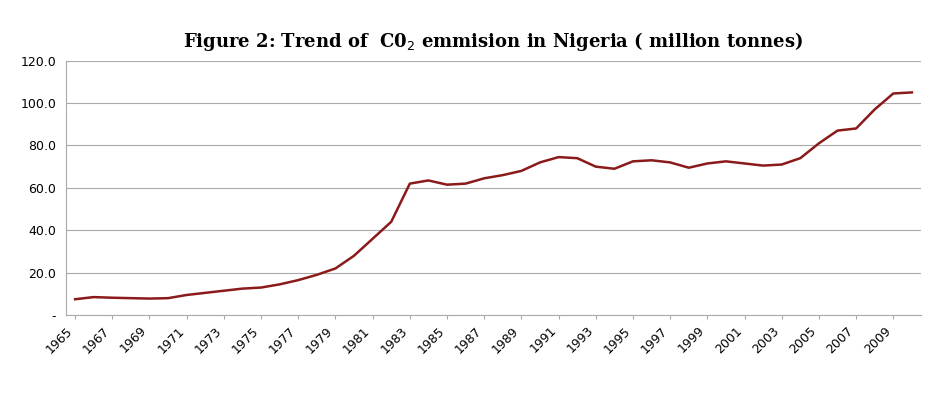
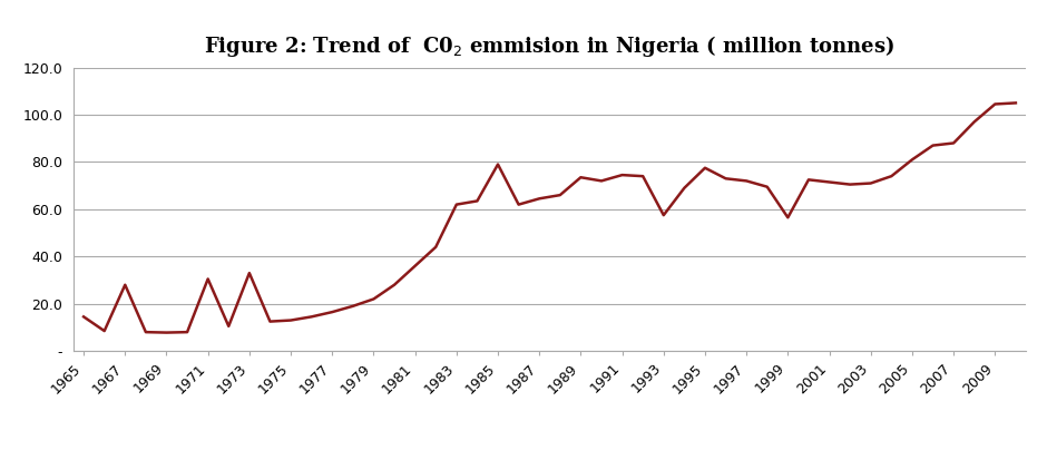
1965: 7.5 -> 14.5
1967: 8.2 -> 28.0
1971: 9.5 -> 30.5
1973: 11.5 -> 33.0
1985: 61.5 -> 79.0
1989: 68.0 -> 73.5
1993: 70.0 -> 57.5
1995: 72.5 -> 77.5
1999: 71.5 -> 56.5
